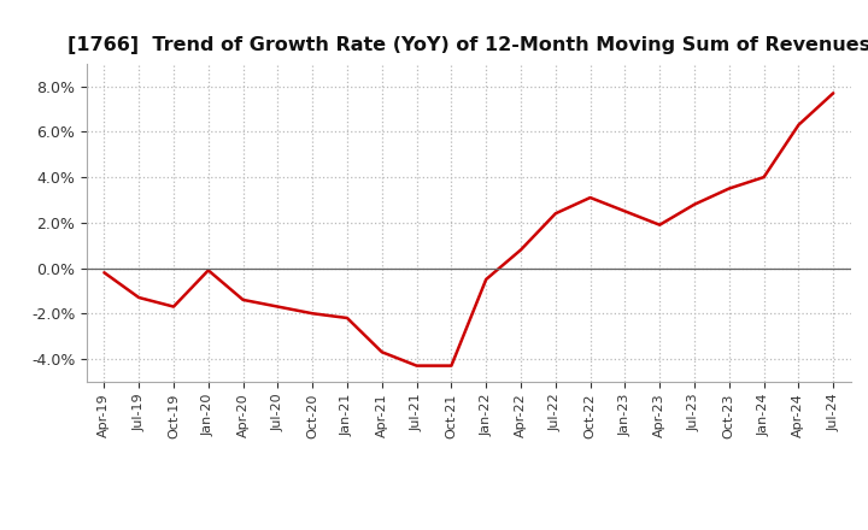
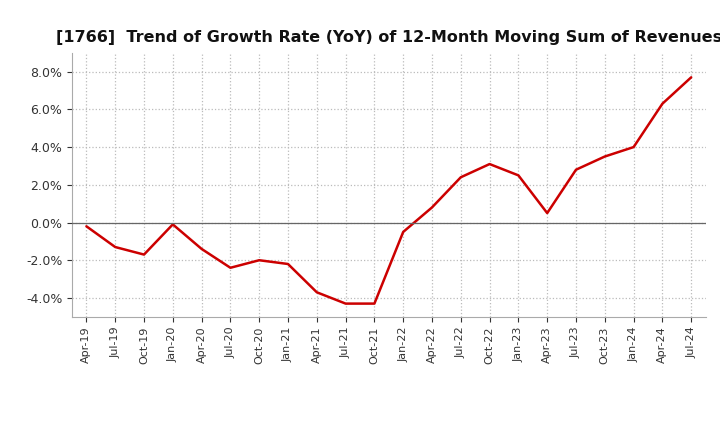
Jul-20: -1.7% -> -2.4%
Apr-23: 1.9% -> 0.5%
